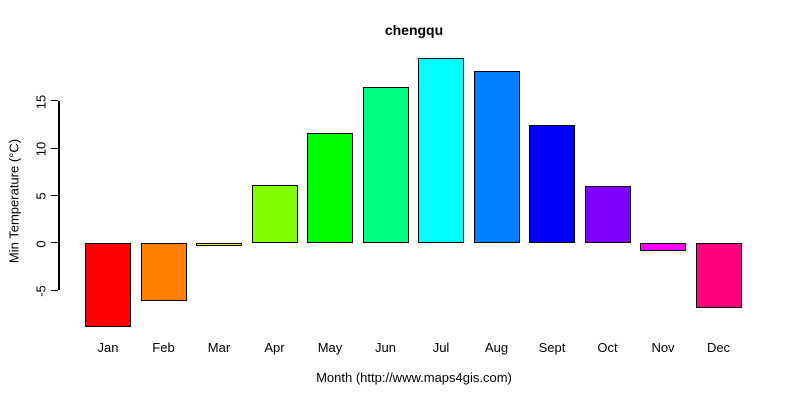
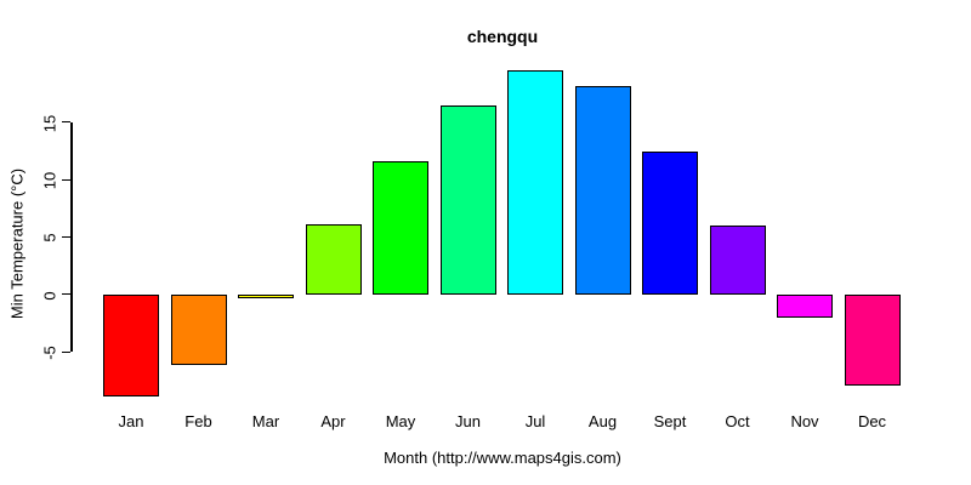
Nov: -1 -> -2
Dec: -7 -> -8
